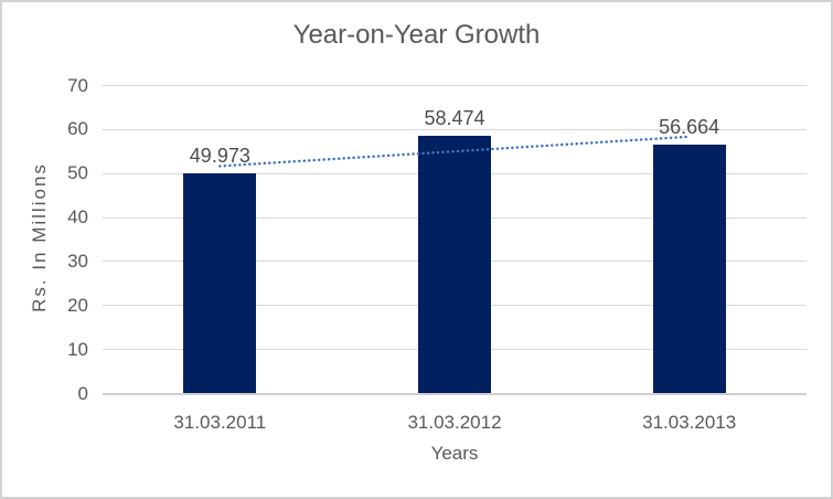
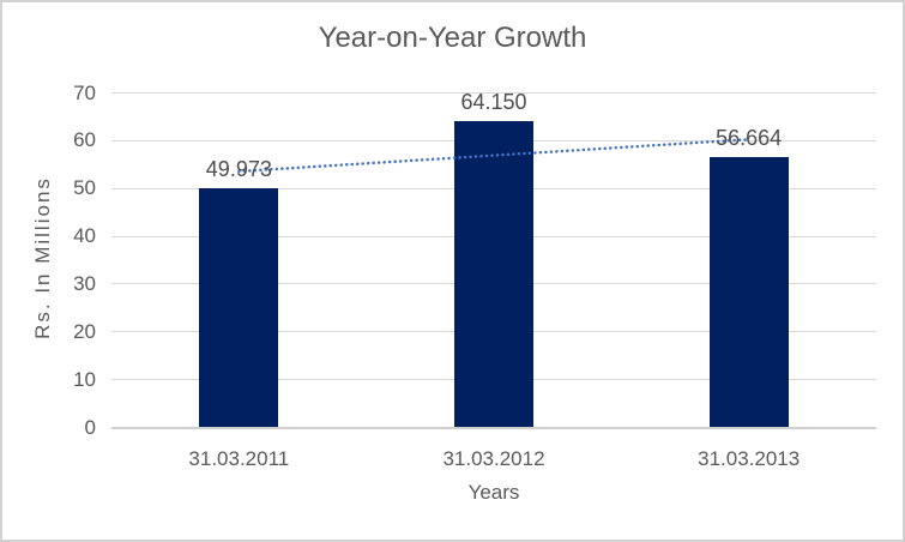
31.03.2012: 58.474 -> 64.150
